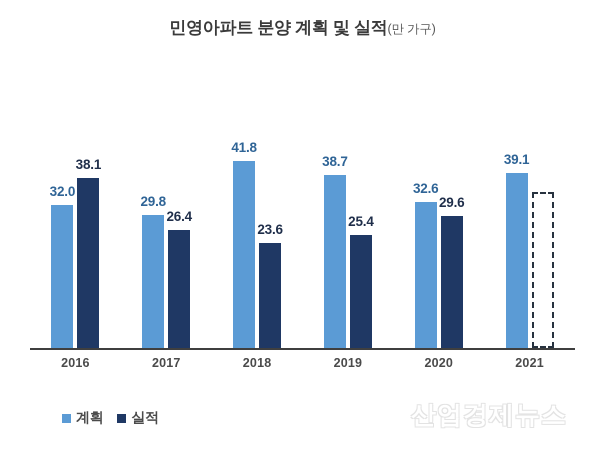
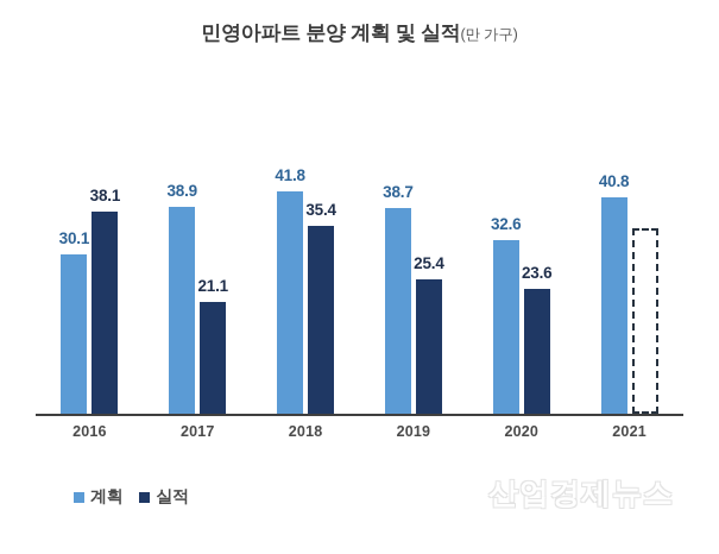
계획/2016: 32.0 -> 30.1
계획/2017: 29.8 -> 38.9
실적/2017: 26.4 -> 21.1
실적/2018: 23.6 -> 35.4
실적/2020: 29.6 -> 23.6
계획/2021: 39.1 -> 40.8
